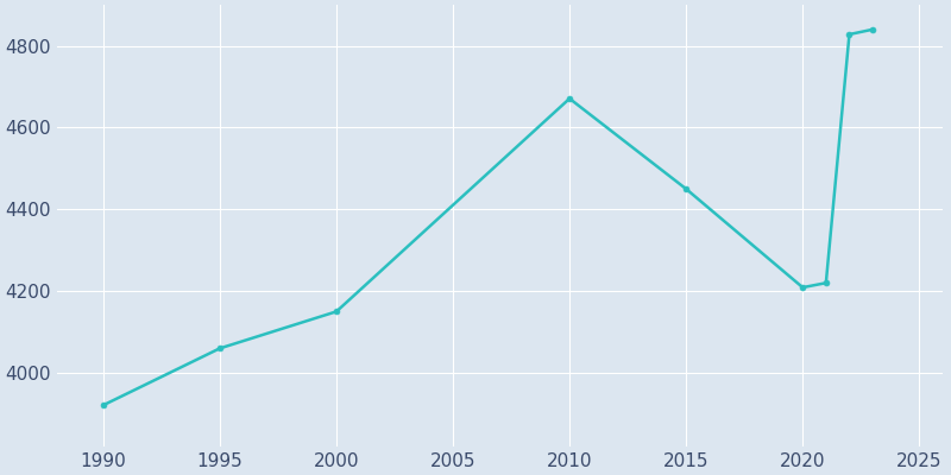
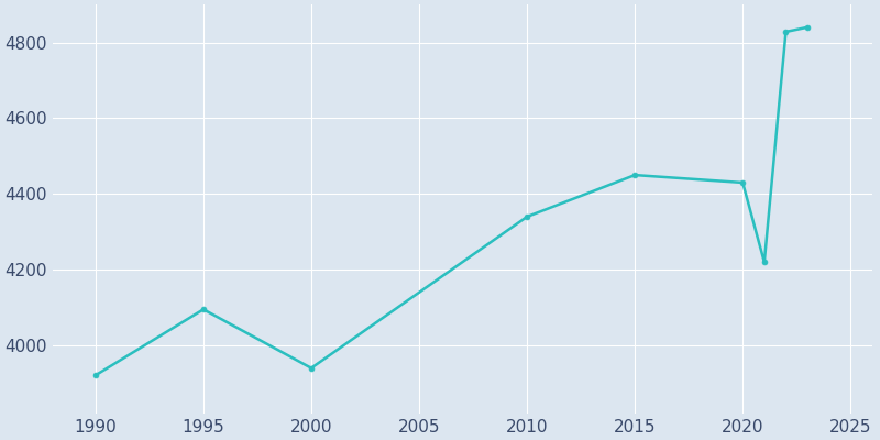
1995: 4060 -> 4095
2000: 4150 -> 3940
2010: 4671 -> 4340
2020: 4209 -> 4430
